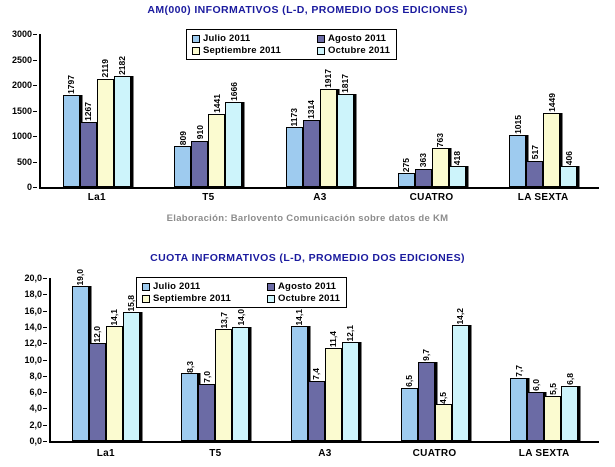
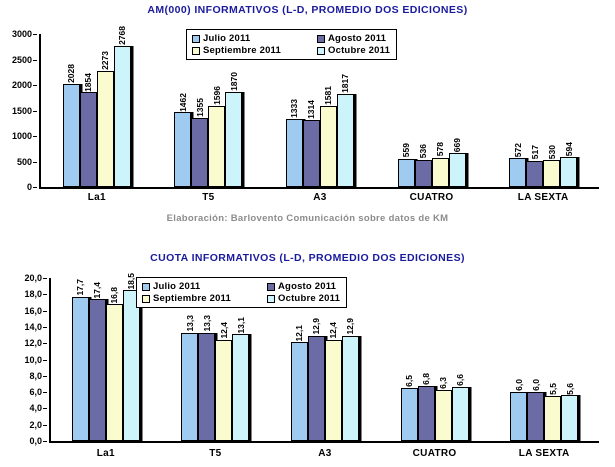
AM(000) INFORMATIVOS (L-D, PROMEDIO DOS EDICIONES)/Julio 2011/La1: 1797 -> 2028
AM(000) INFORMATIVOS (L-D, PROMEDIO DOS EDICIONES)/Agosto 2011/La1: 1267 -> 1854
AM(000) INFORMATIVOS (L-D, PROMEDIO DOS EDICIONES)/Septiembre 2011/La1: 2119 -> 2273
AM(000) INFORMATIVOS (L-D, PROMEDIO DOS EDICIONES)/Octubre 2011/La1: 2182 -> 2768
AM(000) INFORMATIVOS (L-D, PROMEDIO DOS EDICIONES)/Julio 2011/T5: 809 -> 1462
AM(000) INFORMATIVOS (L-D, PROMEDIO DOS EDICIONES)/Agosto 2011/T5: 910 -> 1355
AM(000) INFORMATIVOS (L-D, PROMEDIO DOS EDICIONES)/Septiembre 2011/T5: 1441 -> 1596
AM(000) INFORMATIVOS (L-D, PROMEDIO DOS EDICIONES)/Octubre 2011/T5: 1666 -> 1870
AM(000) INFORMATIVOS (L-D, PROMEDIO DOS EDICIONES)/Julio 2011/A3: 1173 -> 1333
AM(000) INFORMATIVOS (L-D, PROMEDIO DOS EDICIONES)/Septiembre 2011/A3: 1917 -> 1581
AM(000) INFORMATIVOS (L-D, PROMEDIO DOS EDICIONES)/Julio 2011/CUATRO: 275 -> 559
AM(000) INFORMATIVOS (L-D, PROMEDIO DOS EDICIONES)/Agosto 2011/CUATRO: 363 -> 536
AM(000) INFORMATIVOS (L-D, PROMEDIO DOS EDICIONES)/Septiembre 2011/CUATRO: 763 -> 578
AM(000) INFORMATIVOS (L-D, PROMEDIO DOS EDICIONES)/Octubre 2011/CUATRO: 418 -> 669
AM(000) INFORMATIVOS (L-D, PROMEDIO DOS EDICIONES)/Julio 2011/LA SEXTA: 1015 -> 572
AM(000) INFORMATIVOS (L-D, PROMEDIO DOS EDICIONES)/Septiembre 2011/LA SEXTA: 1449 -> 530
AM(000) INFORMATIVOS (L-D, PROMEDIO DOS EDICIONES)/Octubre 2011/LA SEXTA: 406 -> 594
CUOTA INFORMATIVOS (L-D, PROMEDIO DOS EDICIONES)/Julio 2011/La1: 19,0 -> 17,7
CUOTA INFORMATIVOS (L-D, PROMEDIO DOS EDICIONES)/Agosto 2011/La1: 12,0 -> 17,4
CUOTA INFORMATIVOS (L-D, PROMEDIO DOS EDICIONES)/Septiembre 2011/La1: 14,1 -> 16,8
CUOTA INFORMATIVOS (L-D, PROMEDIO DOS EDICIONES)/Octubre 2011/La1: 15,8 -> 18,5
CUOTA INFORMATIVOS (L-D, PROMEDIO DOS EDICIONES)/Julio 2011/T5: 8,3 -> 13,3
CUOTA INFORMATIVOS (L-D, PROMEDIO DOS EDICIONES)/Agosto 2011/T5: 7,0 -> 13,3
CUOTA INFORMATIVOS (L-D, PROMEDIO DOS EDICIONES)/Septiembre 2011/T5: 13,7 -> 12,4
CUOTA INFORMATIVOS (L-D, PROMEDIO DOS EDICIONES)/Octubre 2011/T5: 14,0 -> 13,1
CUOTA INFORMATIVOS (L-D, PROMEDIO DOS EDICIONES)/Julio 2011/A3: 14,1 -> 12,1
CUOTA INFORMATIVOS (L-D, PROMEDIO DOS EDICIONES)/Agosto 2011/A3: 7,4 -> 12,9
CUOTA INFORMATIVOS (L-D, PROMEDIO DOS EDICIONES)/Septiembre 2011/A3: 11,4 -> 12,4
CUOTA INFORMATIVOS (L-D, PROMEDIO DOS EDICIONES)/Octubre 2011/A3: 12,1 -> 12,9
CUOTA INFORMATIVOS (L-D, PROMEDIO DOS EDICIONES)/Agosto 2011/CUATRO: 9,7 -> 6,8
CUOTA INFORMATIVOS (L-D, PROMEDIO DOS EDICIONES)/Septiembre 2011/CUATRO: 4,5 -> 6,3
CUOTA INFORMATIVOS (L-D, PROMEDIO DOS EDICIONES)/Octubre 2011/CUATRO: 14,2 -> 6,6
CUOTA INFORMATIVOS (L-D, PROMEDIO DOS EDICIONES)/Julio 2011/LA SEXTA: 7,7 -> 6,0
CUOTA INFORMATIVOS (L-D, PROMEDIO DOS EDICIONES)/Octubre 2011/LA SEXTA: 6,8 -> 5,6
